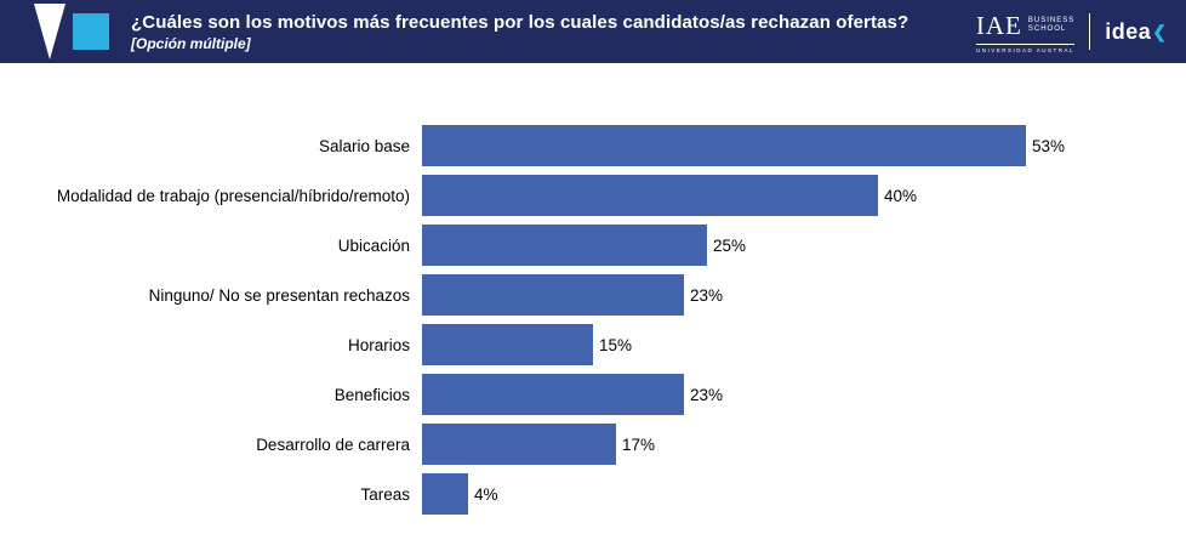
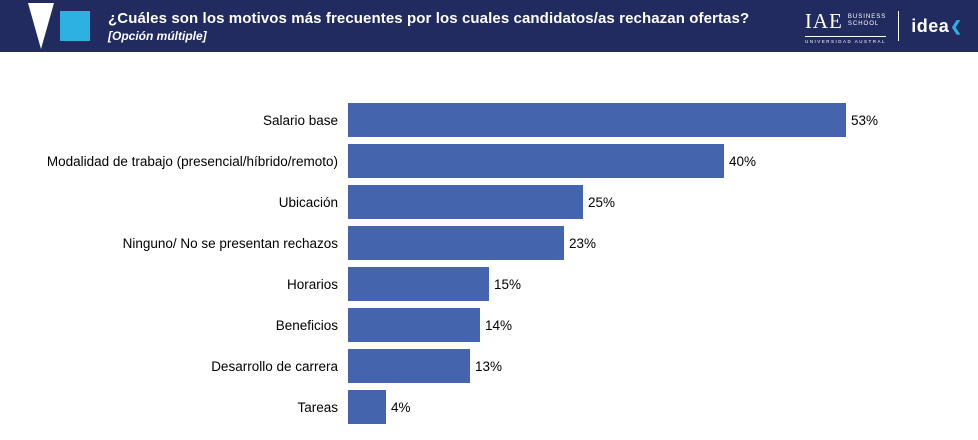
Beneficios: 23% -> 14%
Desarrollo de carrera: 17% -> 13%
